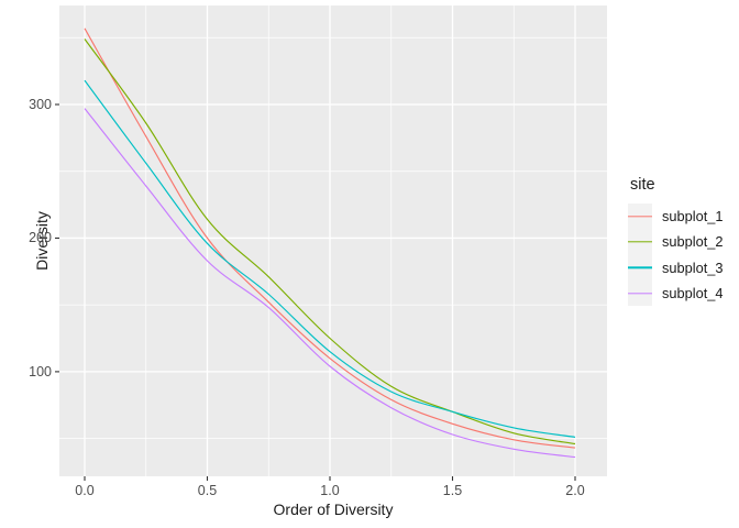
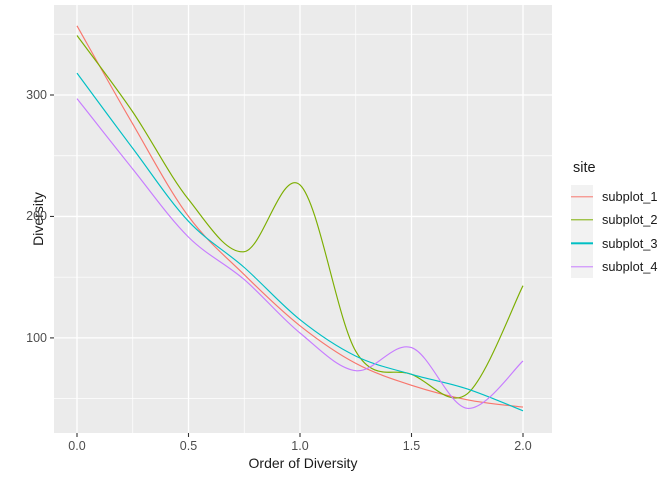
subplot_2/1.0: 125 -> 226
subplot_4/1.5: 53 -> 92
subplot_2/2.0: 46 -> 143
subplot_3/2.0: 51 -> 40
subplot_4/2.0: 36 -> 81
